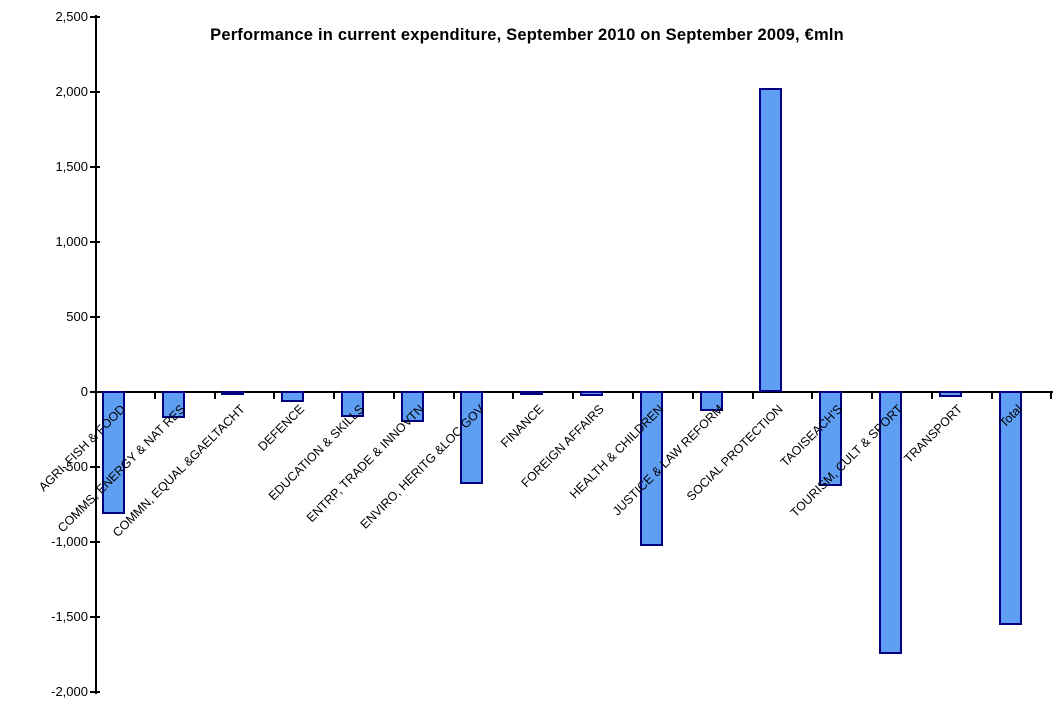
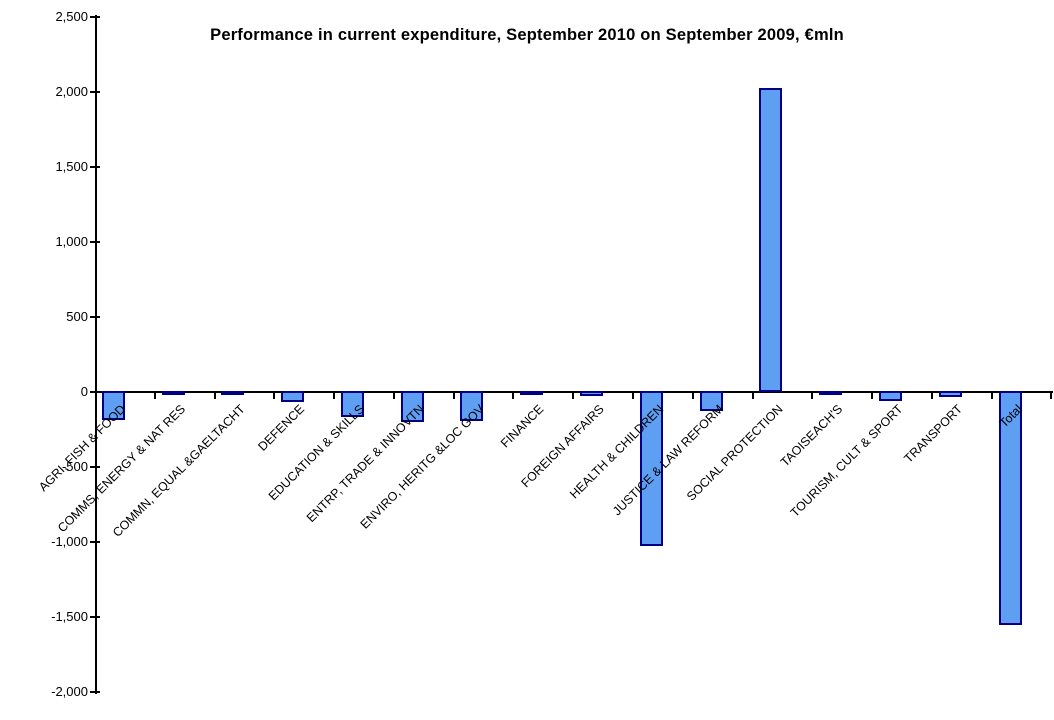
AGRI, FISH & FOOD: -820 -> -200
COMMS, ENERGY & NAT RES: -180 -> -20
ENVIRO, HERITG &LOC GOV: -620 -> -200
TAOISEACH'S: -630 -> -10
TOURISM, CULT & SPORT: -1750 -> -70
